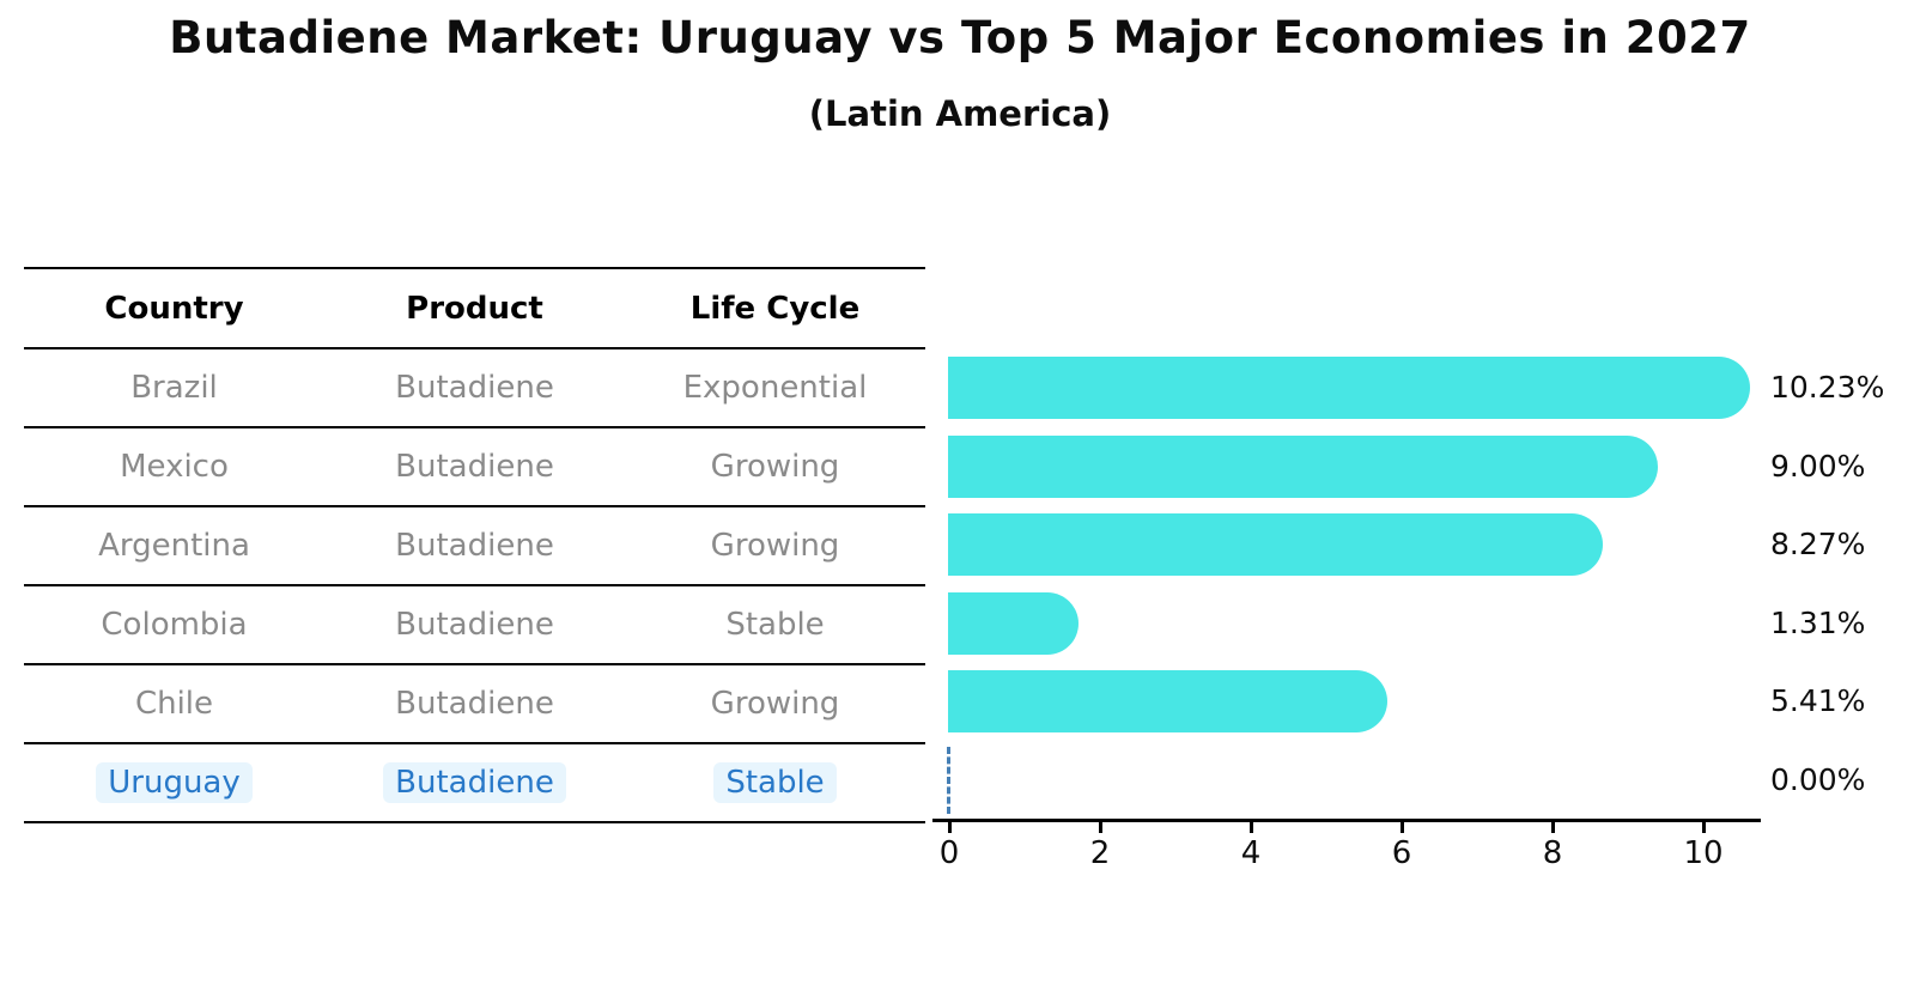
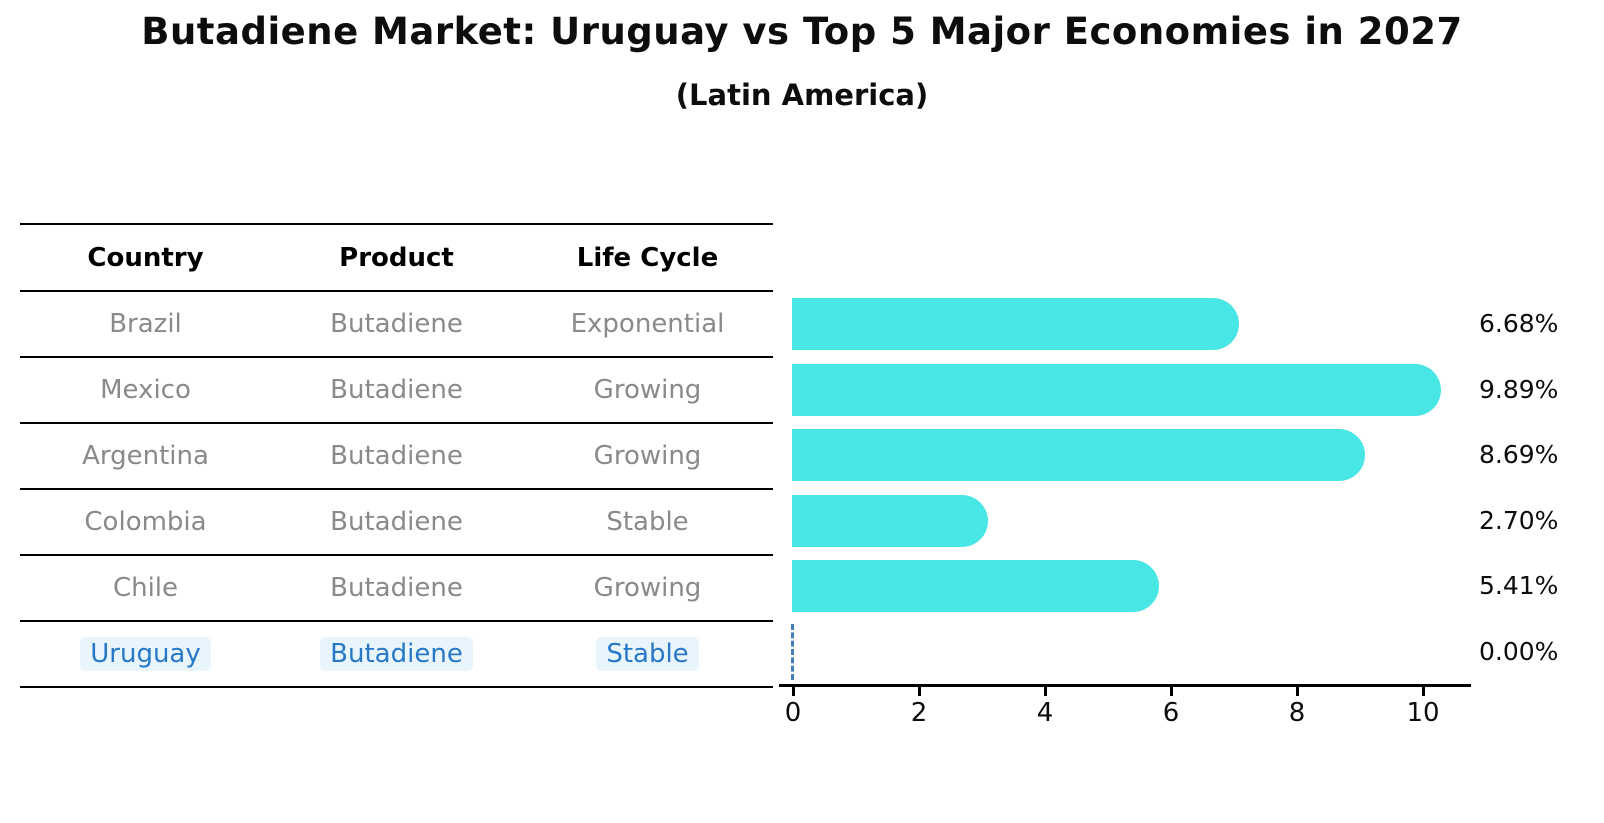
Brazil: 10.23% -> 6.68%
Mexico: 9.00% -> 9.89%
Argentina: 8.27% -> 8.69%
Colombia: 1.31% -> 2.70%
